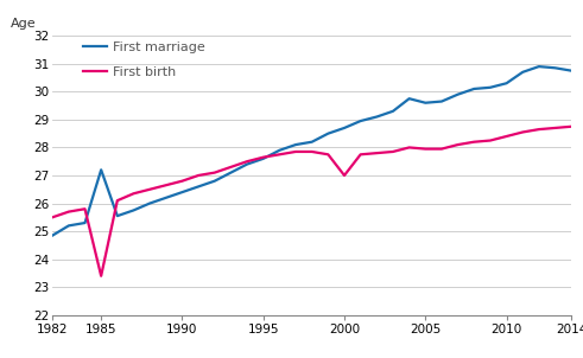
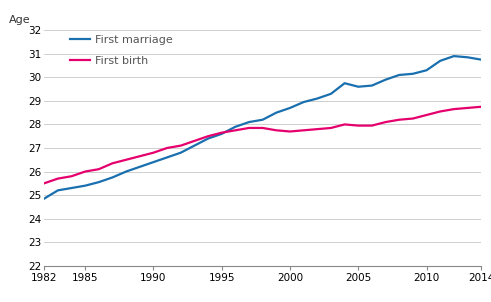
First marriage/1985: 27.20 -> 25.40
First birth/1985: 23.40 -> 26.00
First birth/2000: 27.00 -> 27.70
